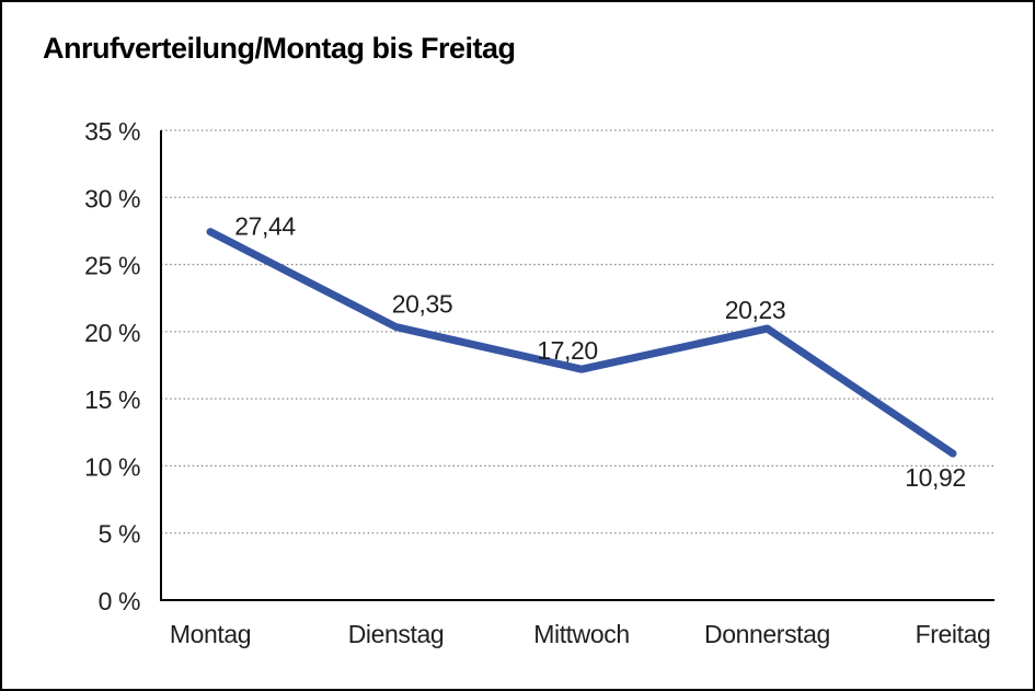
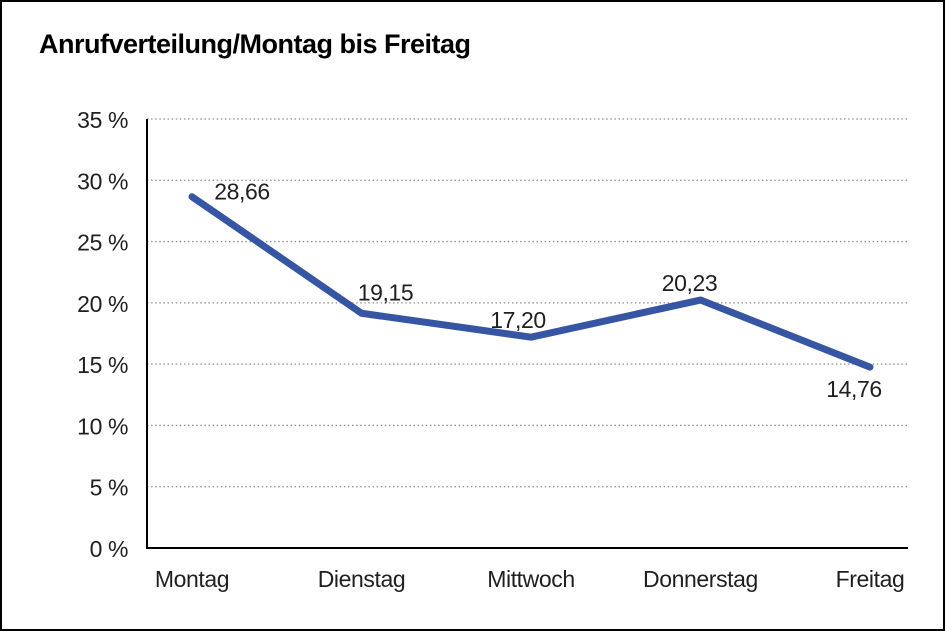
Montag: 27,44 -> 28,66
Dienstag: 20,35 -> 19,15
Freitag: 10,92 -> 14,76
